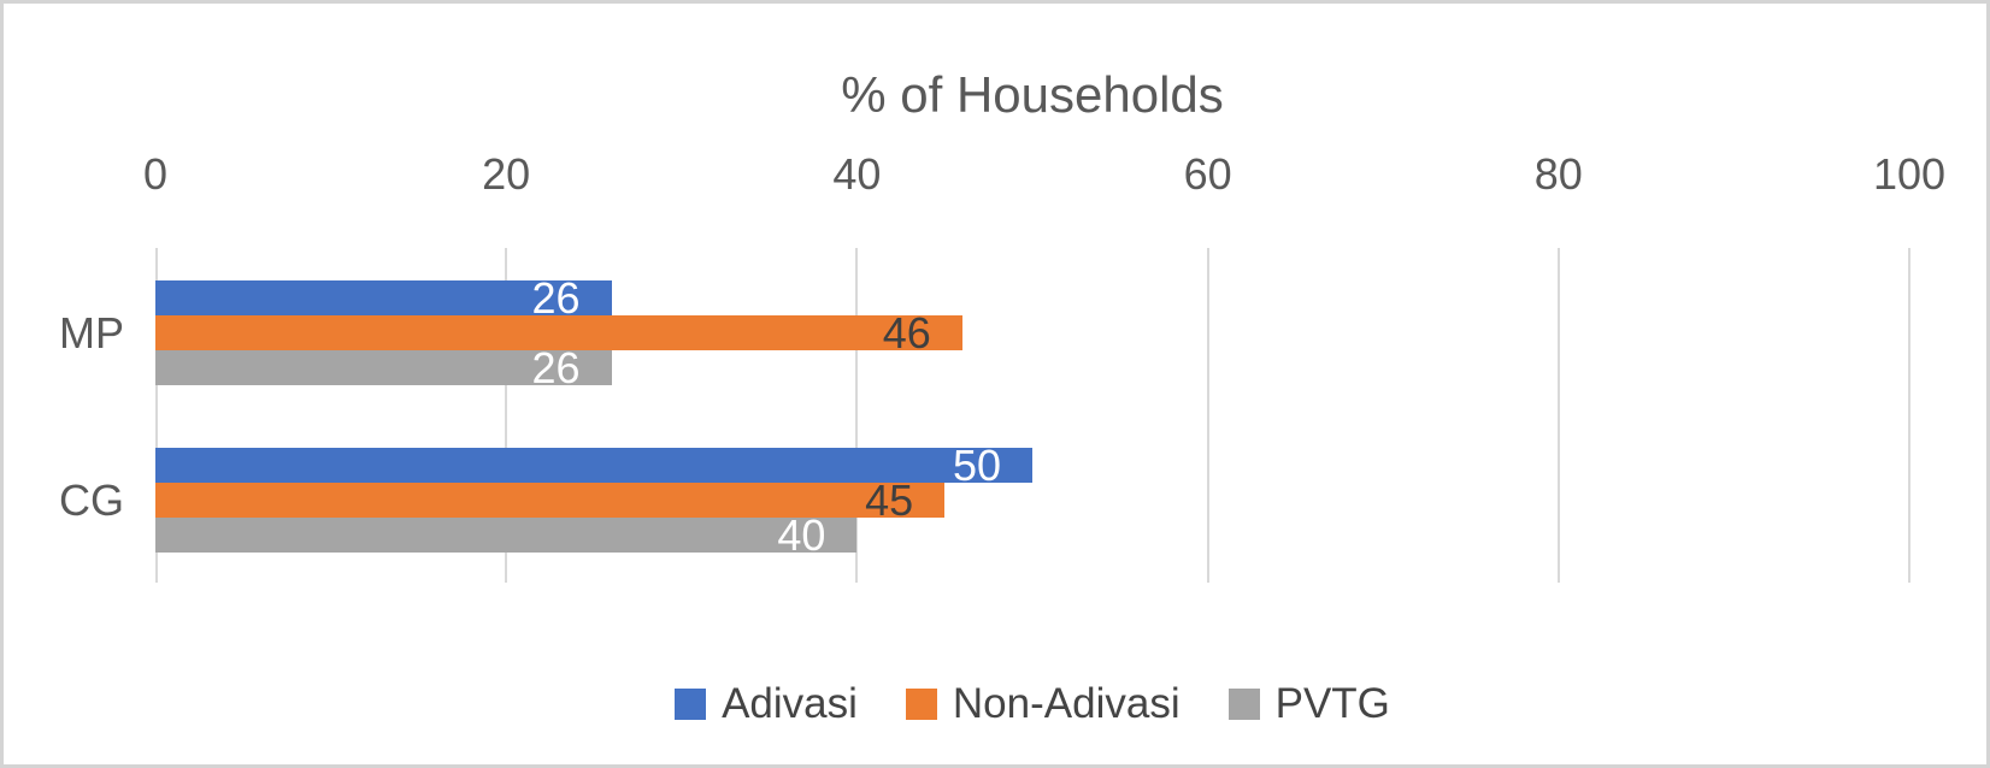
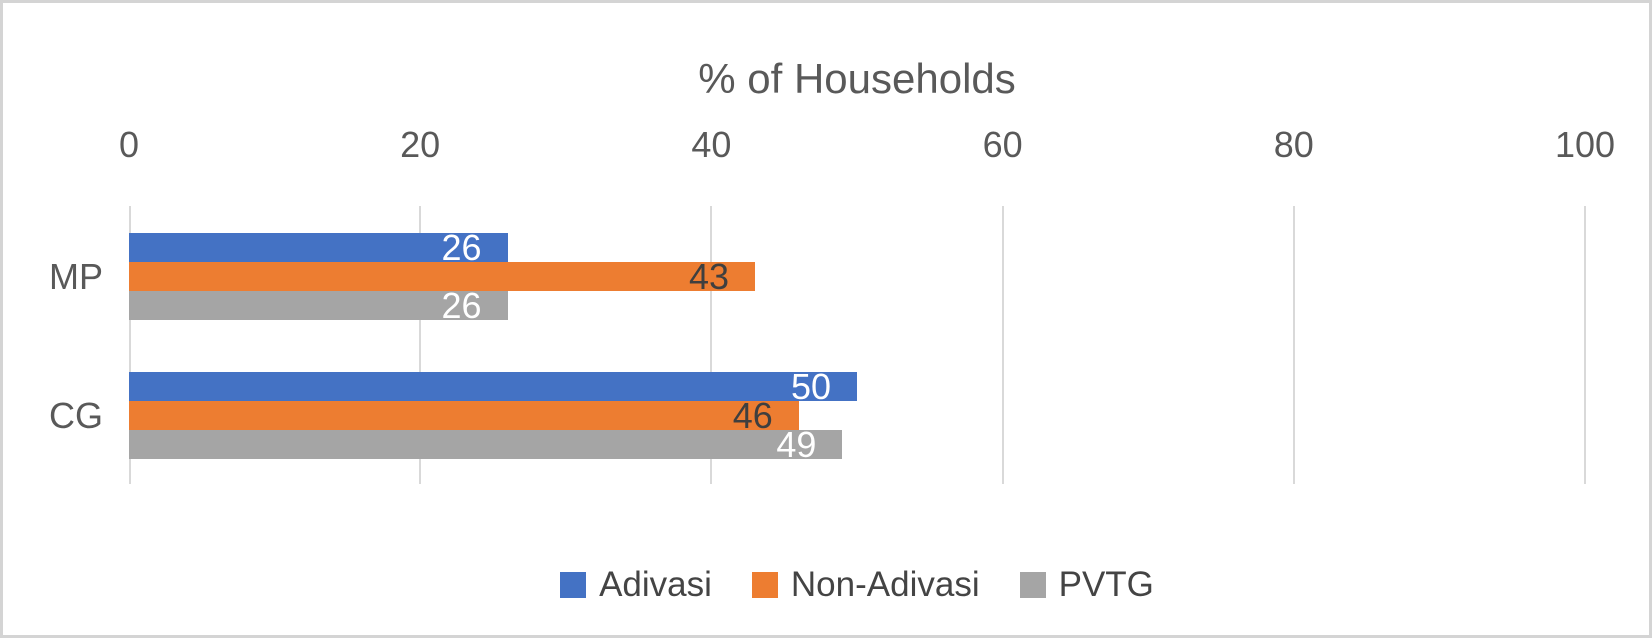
Non-Adivasi/MP: 46 -> 43
Non-Adivasi/CG: 45 -> 46
PVTG/CG: 40 -> 49
